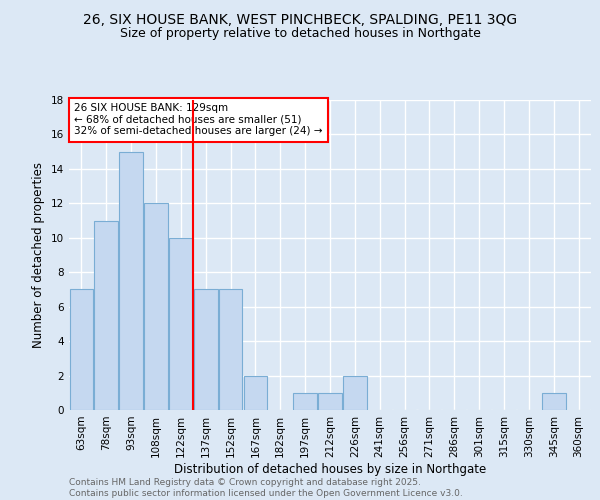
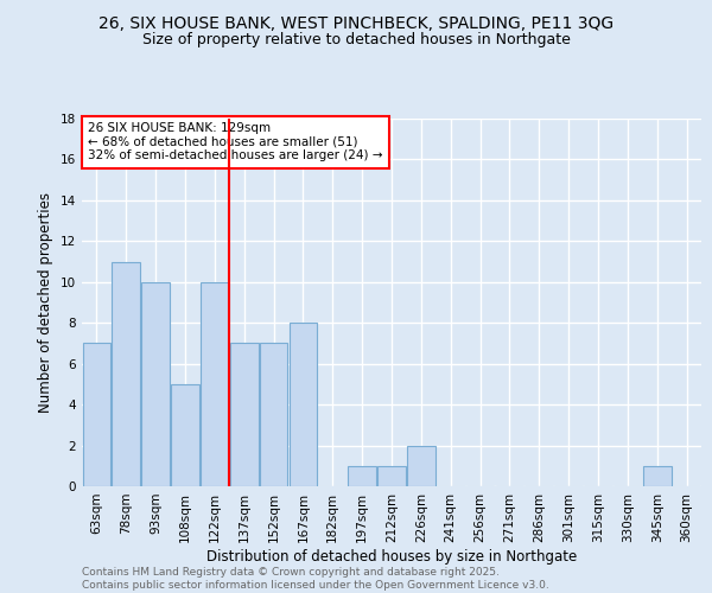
93sqm: 15 -> 10
108sqm: 12 -> 5
167sqm: 2 -> 8
